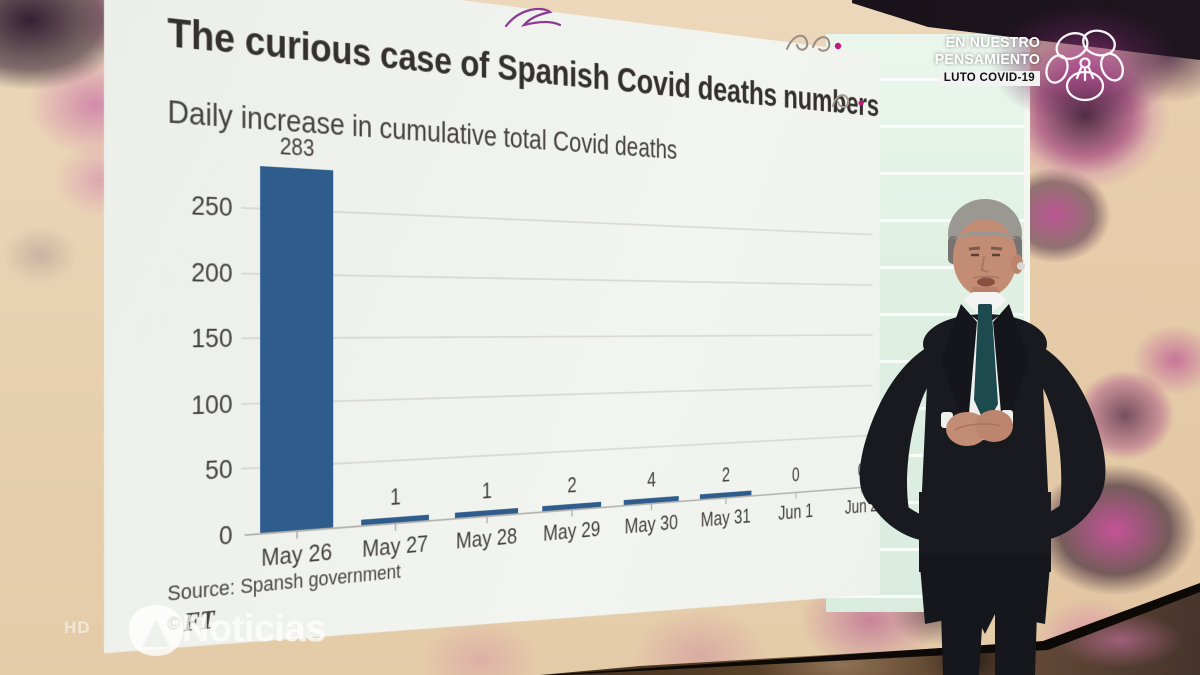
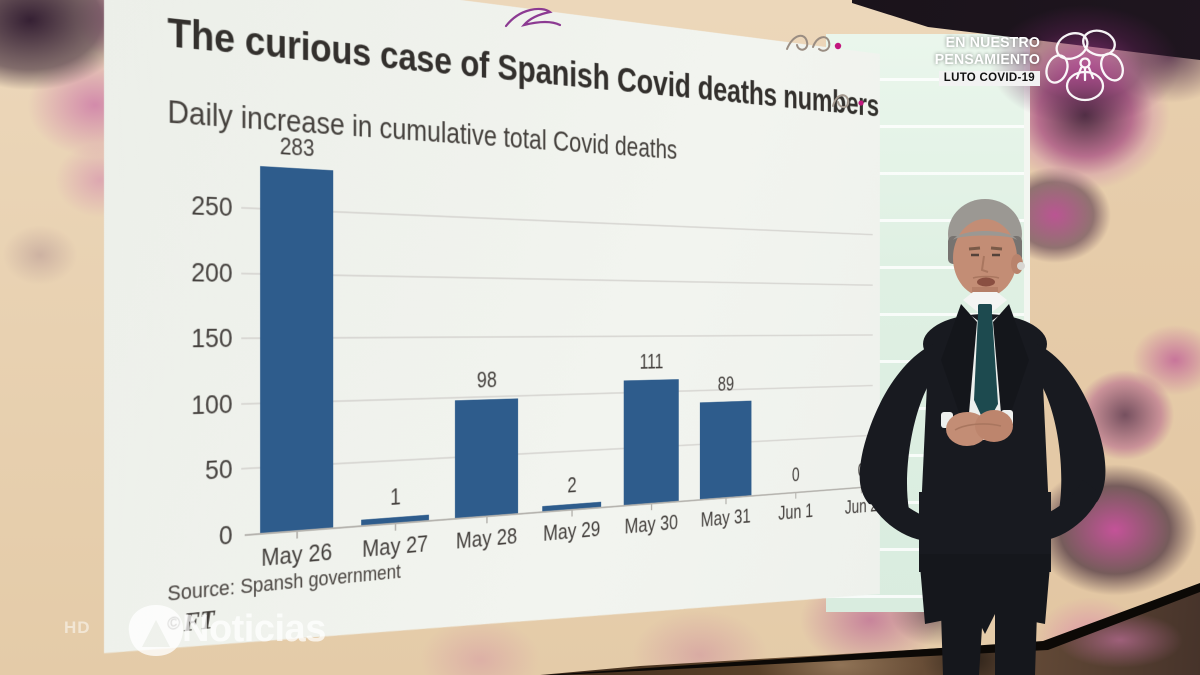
May 28: 1 -> 98
May 30: 4 -> 111
May 31: 2 -> 89
